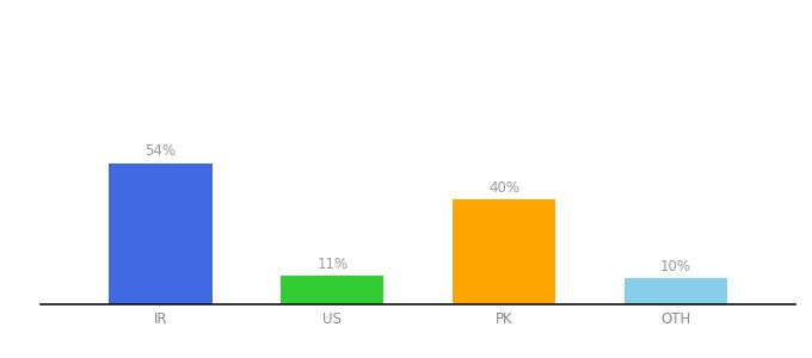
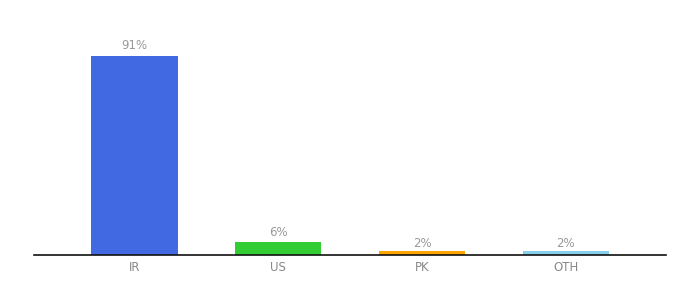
IR: 54% -> 91%
US: 11% -> 6%
PK: 40% -> 2%
OTH: 10% -> 2%
